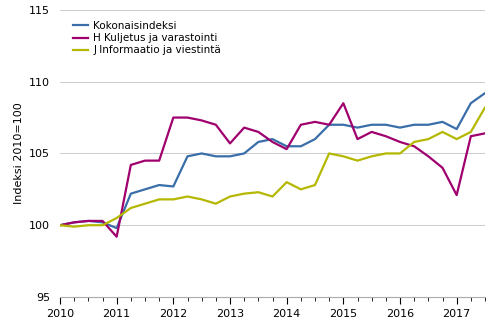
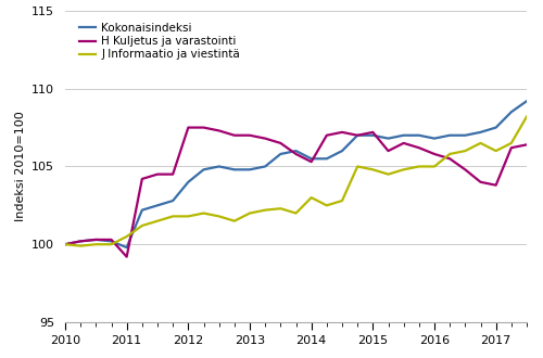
Kokonaisindeksi/2012: 102.7 -> 104.0
H Kuljetus ja varastointi/2013: 105.7 -> 107.0
H Kuljetus ja varastointi/2015: 108.5 -> 107.2
Kokonaisindeksi/2017: 106.7 -> 107.5
H Kuljetus ja varastointi/2017: 102.1 -> 103.8
